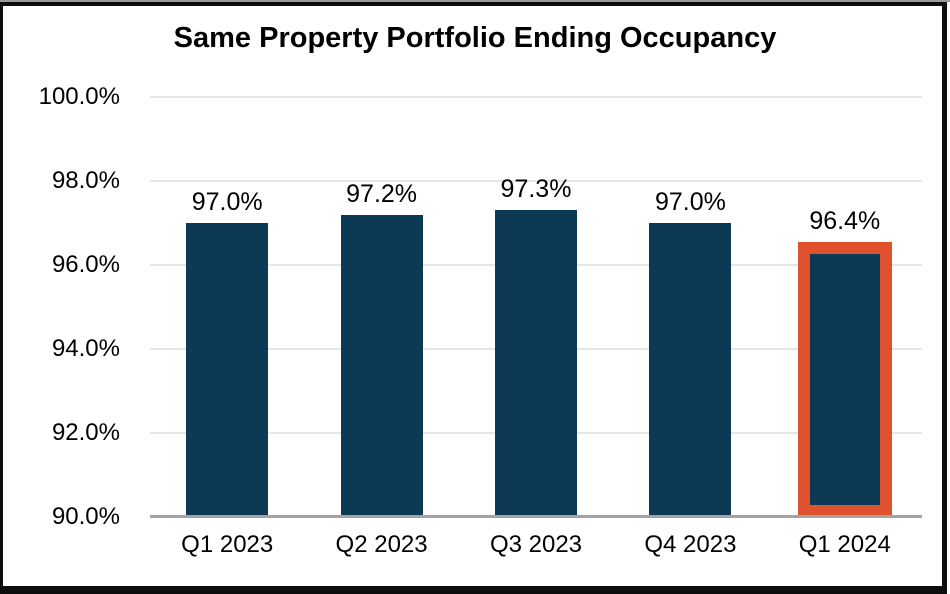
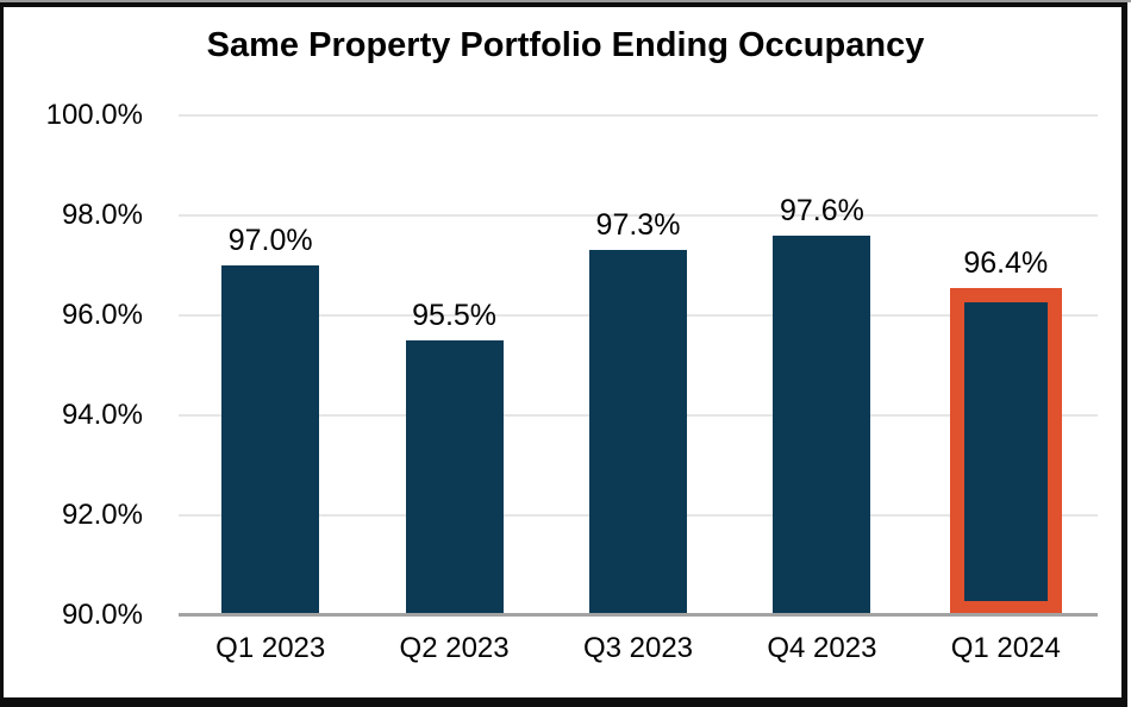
Q2 2023: 97.2% -> 95.5%
Q4 2023: 97.0% -> 97.6%
